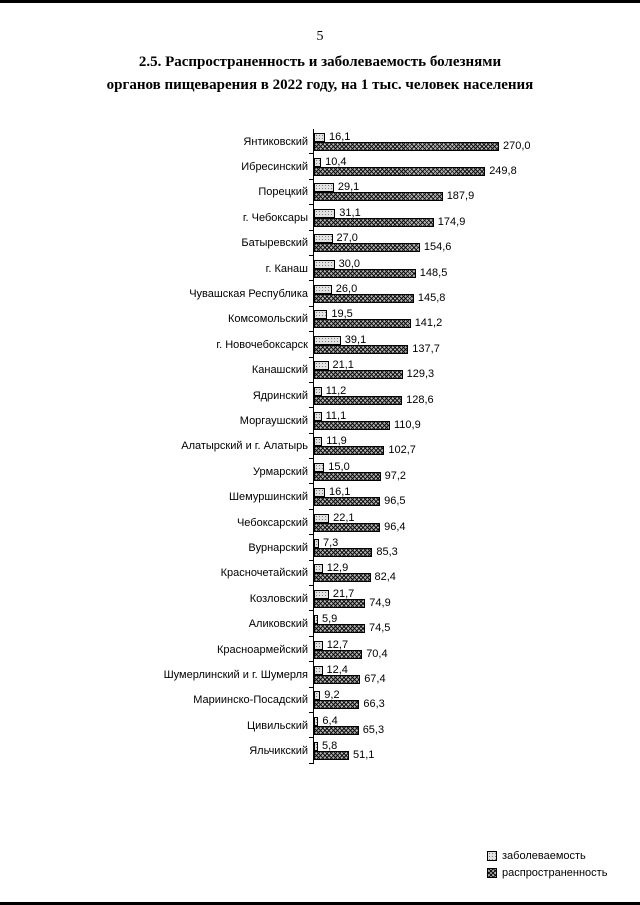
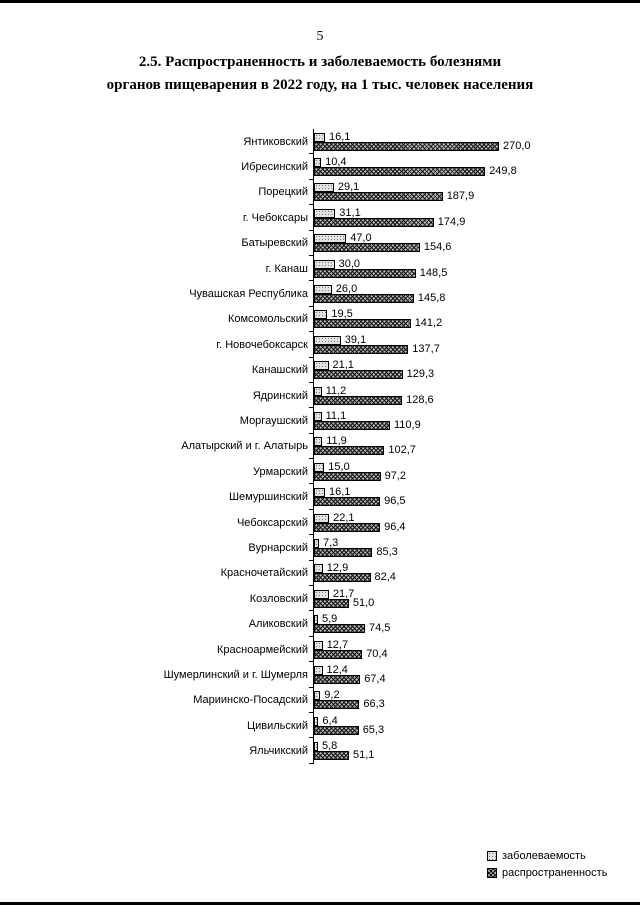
заболеваемость/Батыревский: 27,0 -> 47,0
распространенность/Козловский: 74,9 -> 51,0
